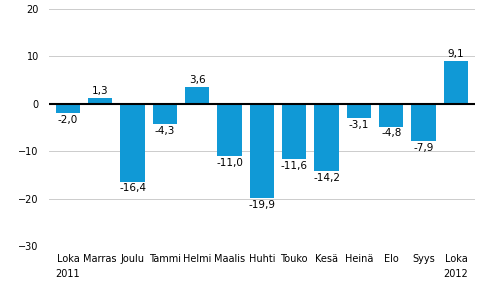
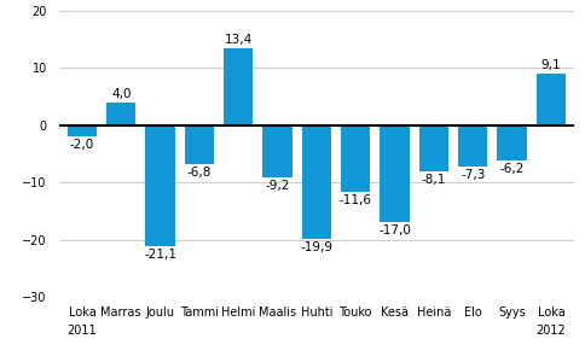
Marras: 1,3 -> 4,0
Joulu: -16,4 -> -21,1
Tammi: -4,3 -> -6,8
Helmi: 3,6 -> 13,4
Maalis: -11,0 -> -9,2
Kesä: -14,2 -> -17,0
Heinä: -3,1 -> -8,1
Elo: -4,8 -> -7,3
Syys: -7,9 -> -6,2
